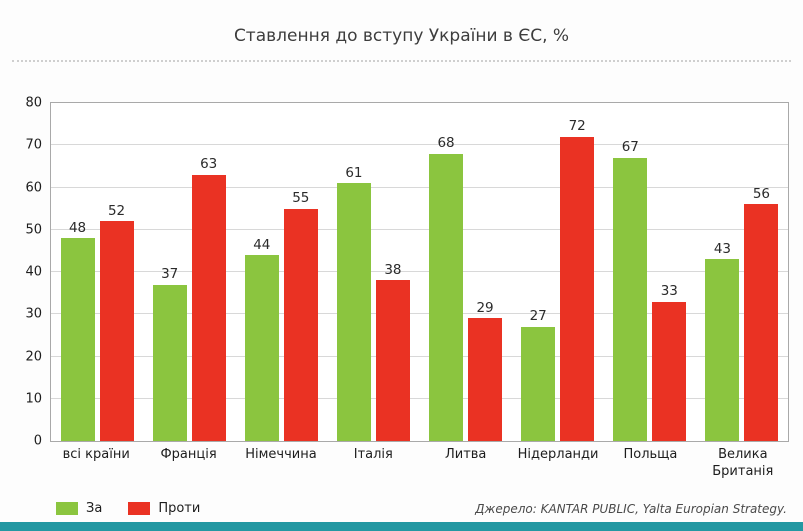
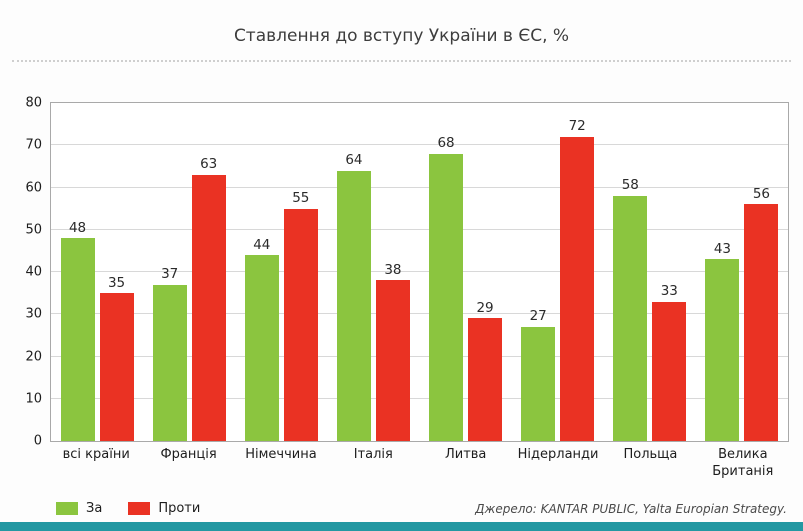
Проти/всі країни: 52 -> 35
За/Італія: 61 -> 64
За/Польща: 67 -> 58
